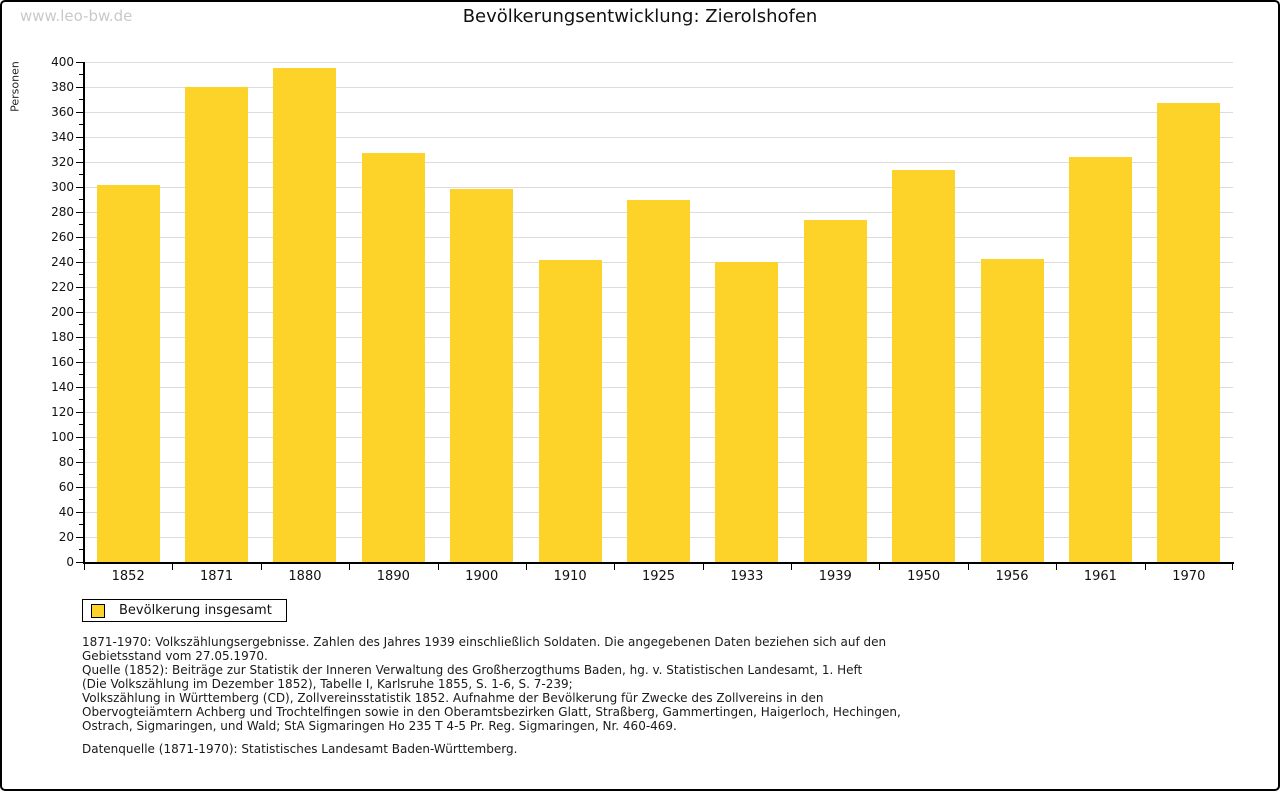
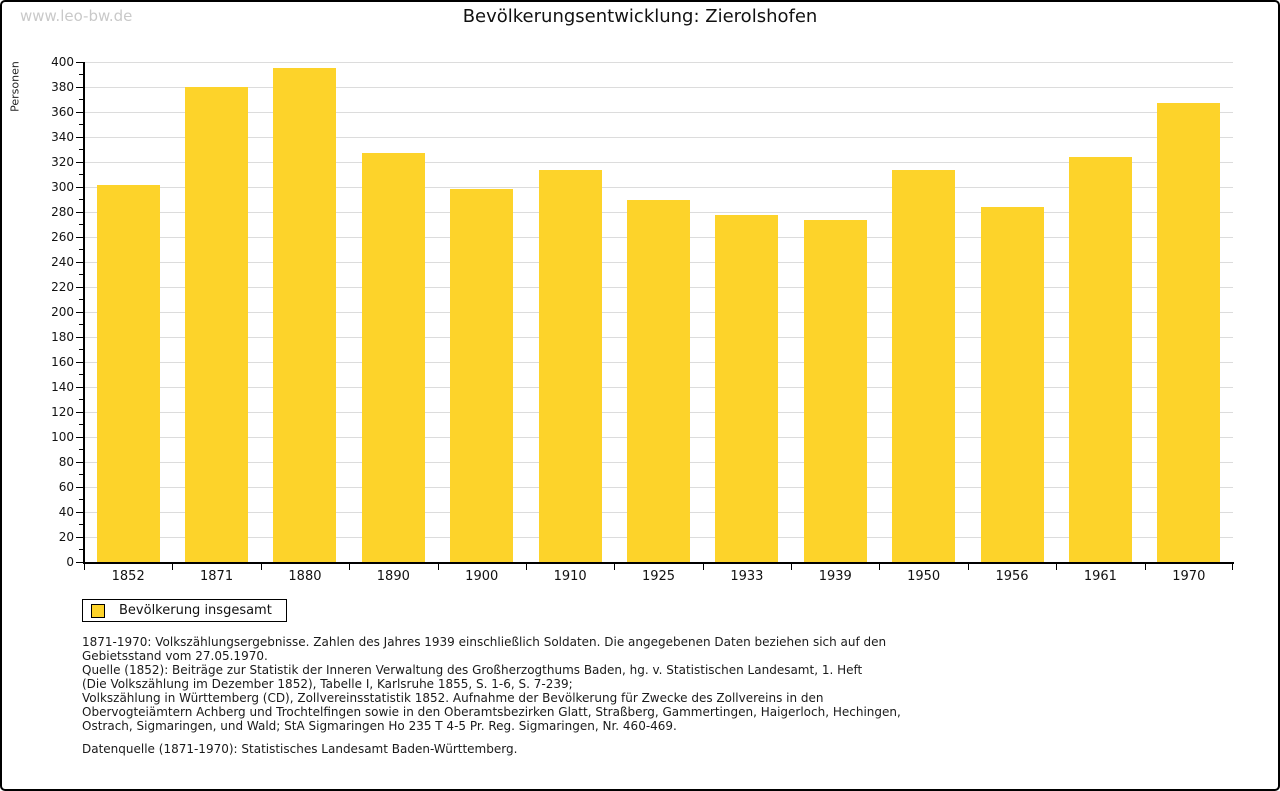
1910: 241 -> 313
1933: 240 -> 277
1956: 242 -> 284
